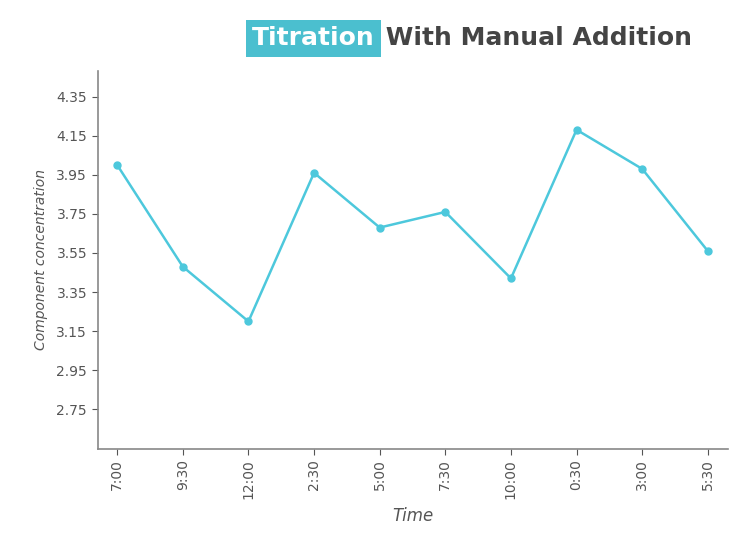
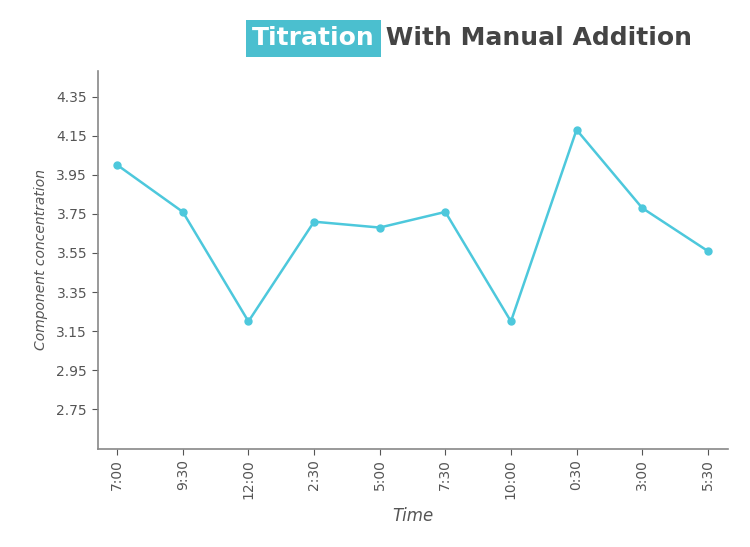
9:30: 3.48 -> 3.76
2:30: 3.96 -> 3.71
10:00: 3.42 -> 3.20
3:00: 3.98 -> 3.78
